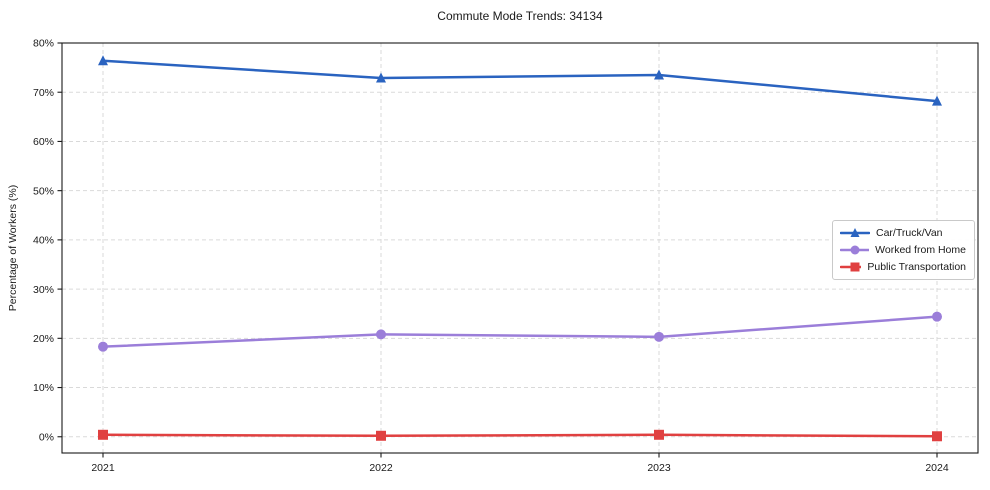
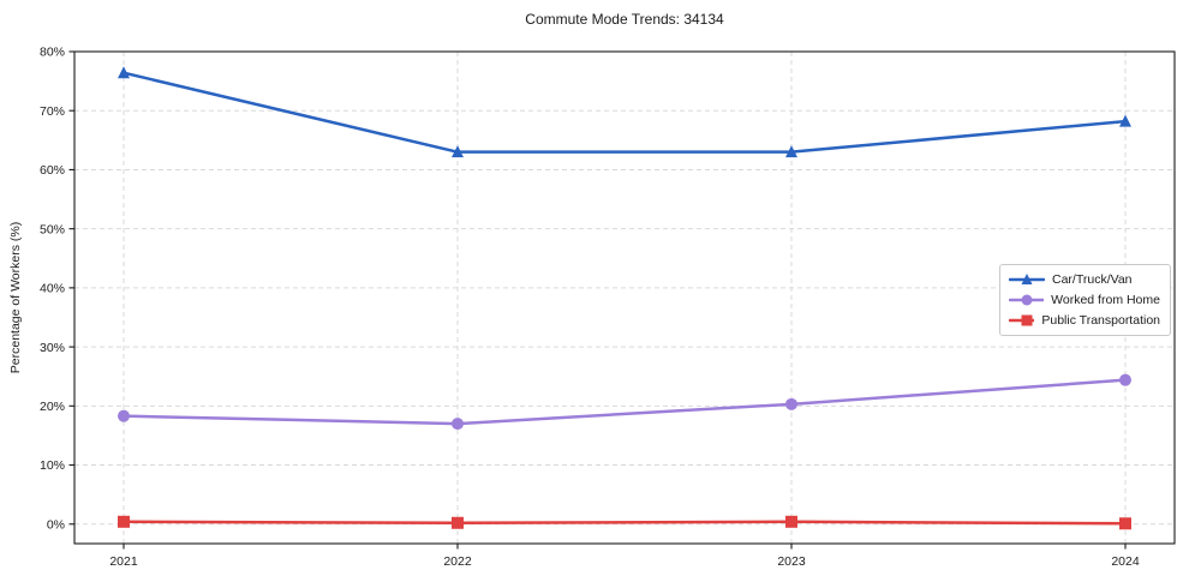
Car/Truck/Van/2022: 73% -> 63%
Worked from Home/2022: 21% -> 17%
Car/Truck/Van/2023: 74% -> 63%
